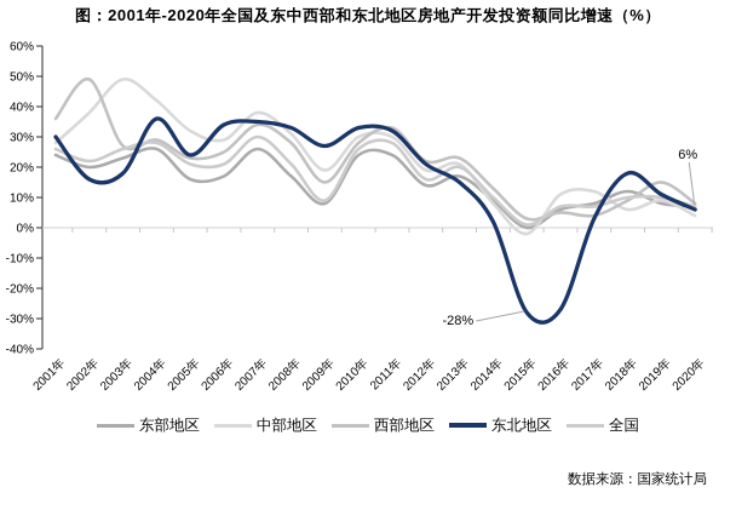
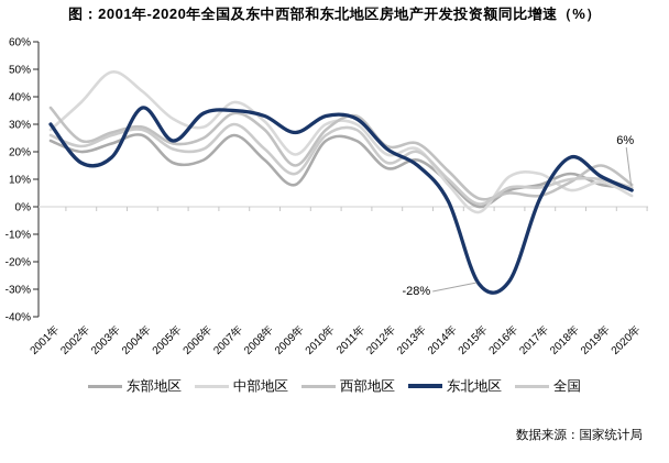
西部地区/2002年: 49% -> 24%
全国/2009年: 9% -> 12%
